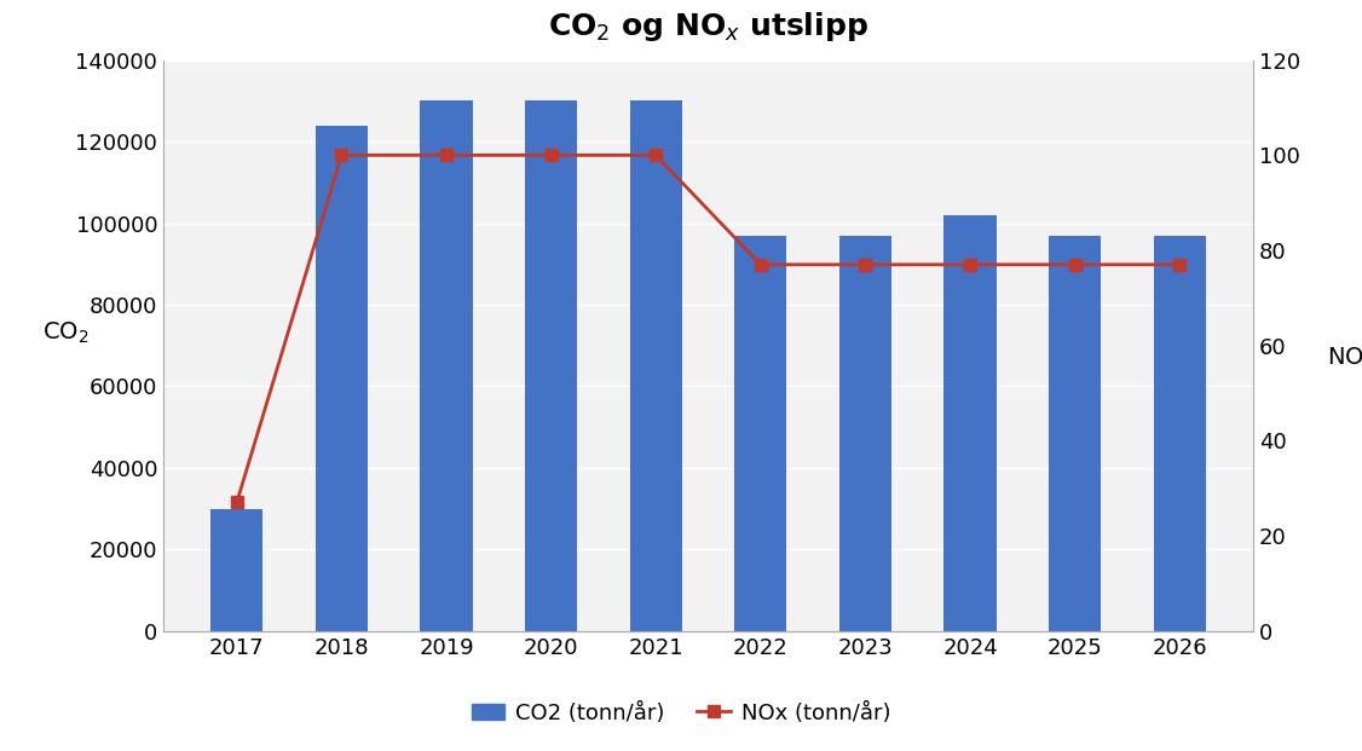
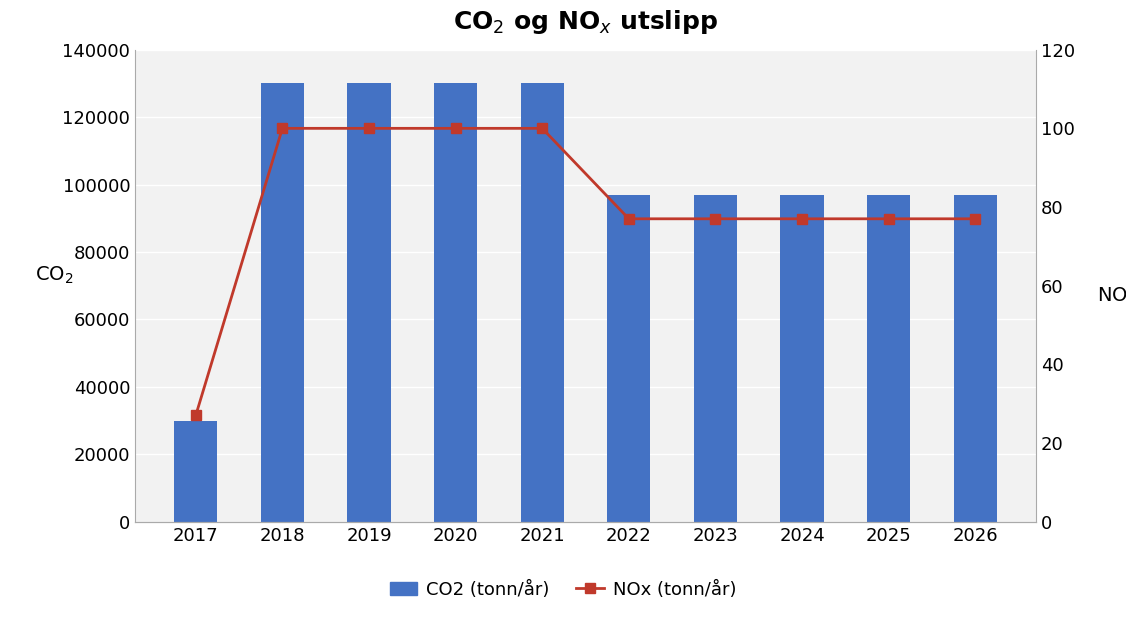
CO2 (tonn/år)/2018: 124000 -> 130000
CO2 (tonn/år)/2024: 102000 -> 97000
